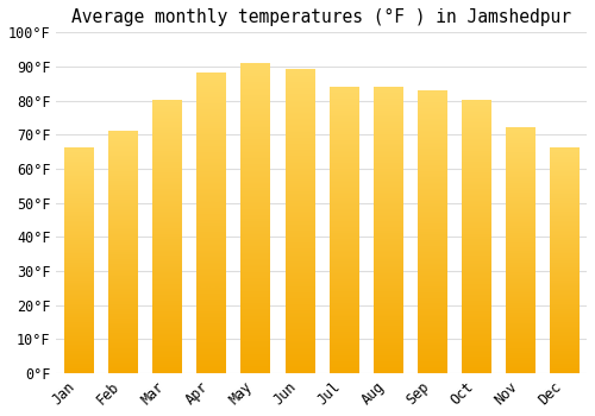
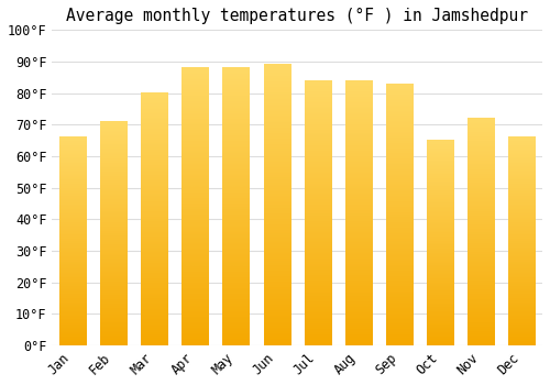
May: 91°F -> 88°F
Oct: 80°F -> 65°F
